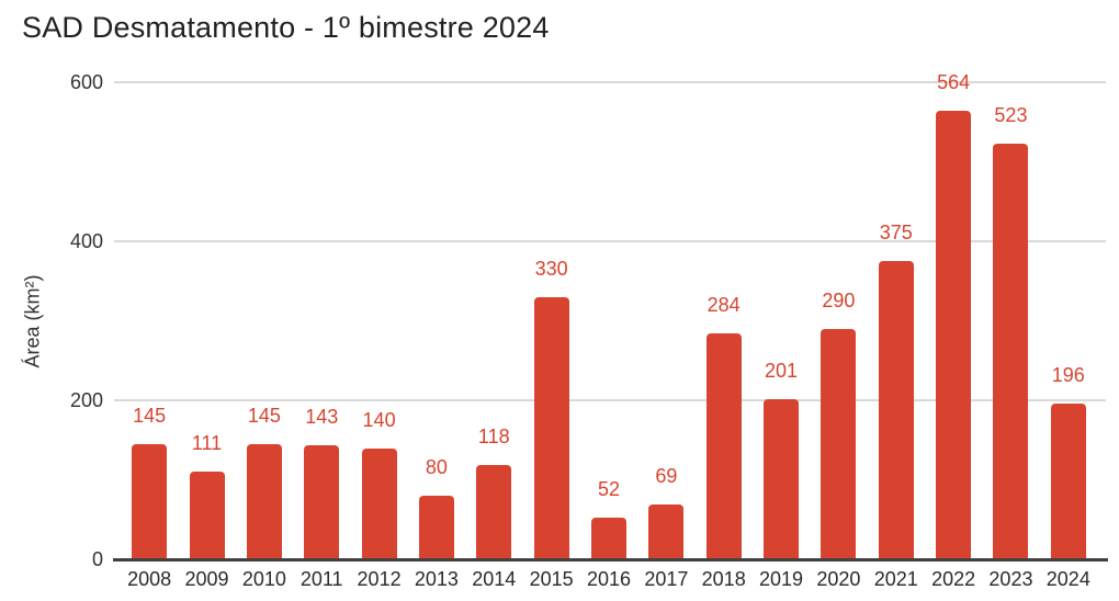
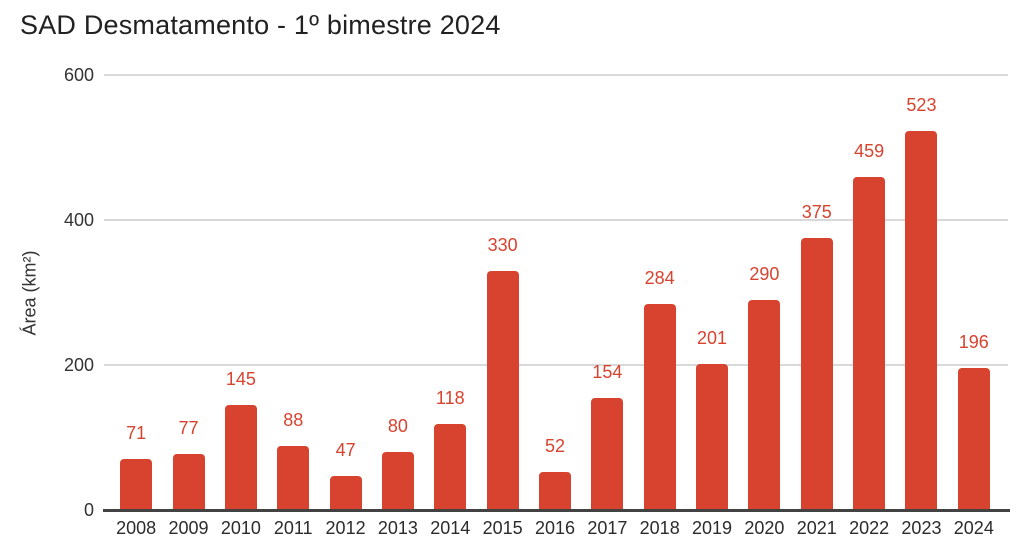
2008: 145 -> 71
2009: 111 -> 77
2011: 143 -> 88
2012: 140 -> 47
2017: 69 -> 154
2022: 564 -> 459
